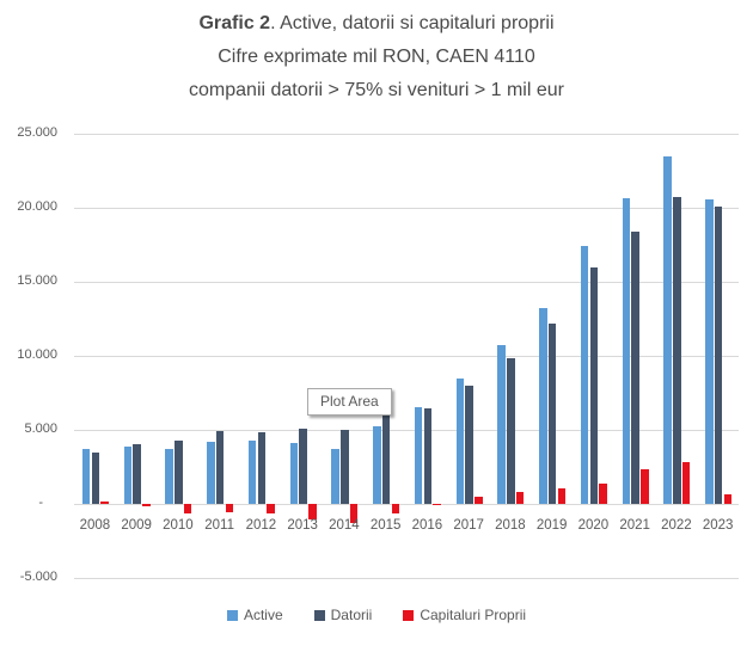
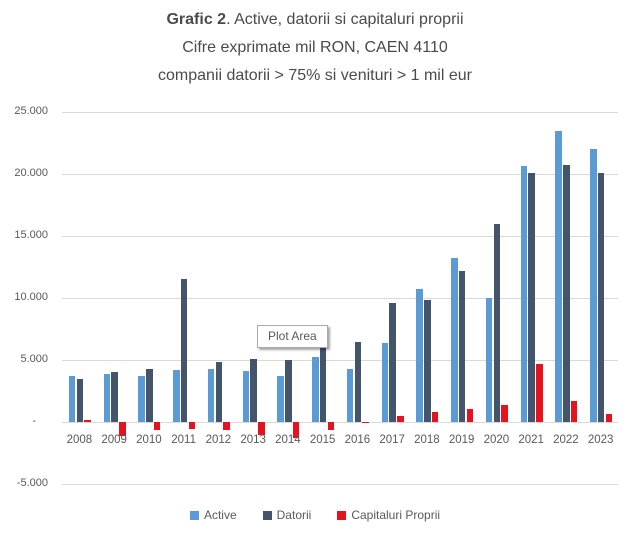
Capitaluri Proprii/2009: -100 -> -1100
Datorii/2011: 4900 -> 11500
Active/2016: 6500 -> 4300
Active/2017: 8400 -> 6400
Datorii/2017: 8000 -> 9600
Active/2020: 17400 -> 10000
Datorii/2021: 18400 -> 20100
Capitaluri Proprii/2021: 2400 -> 4700
Capitaluri Proprii/2022: 2800 -> 1700
Active/2023: 20600 -> 22000
